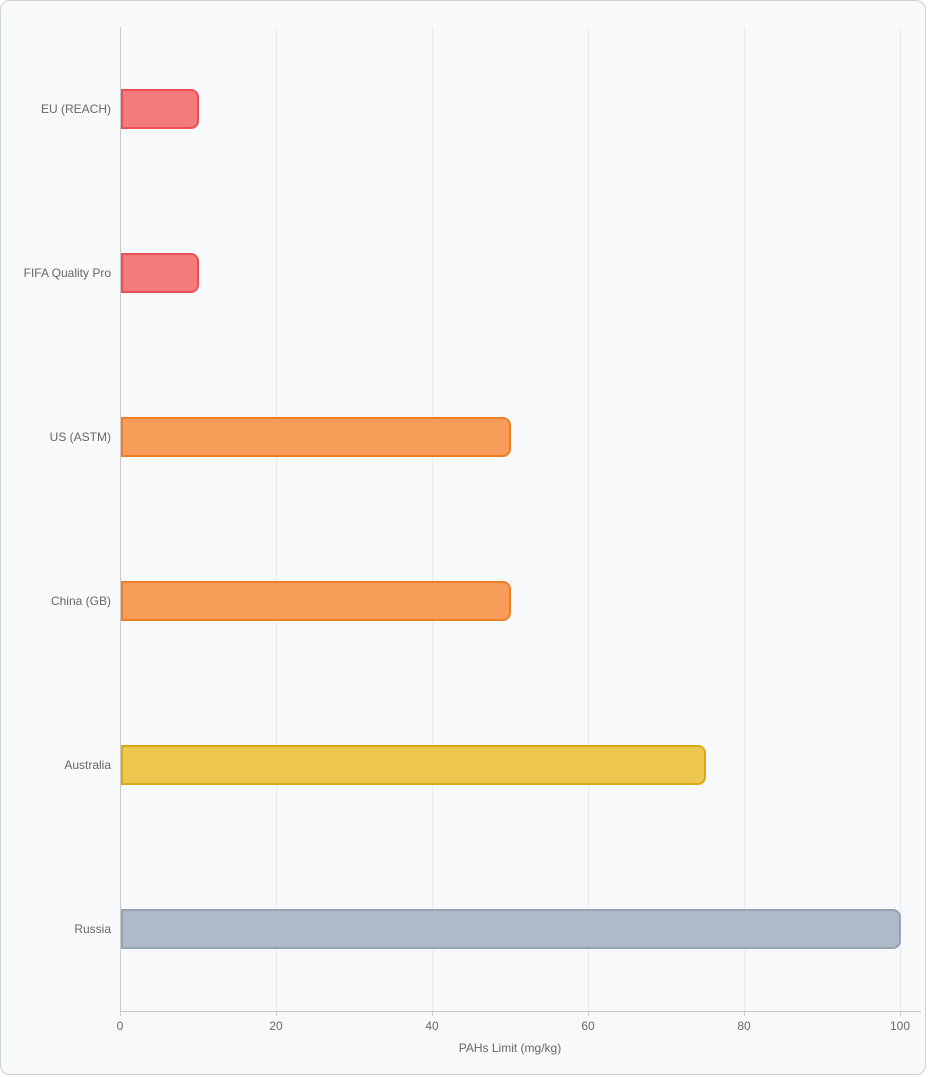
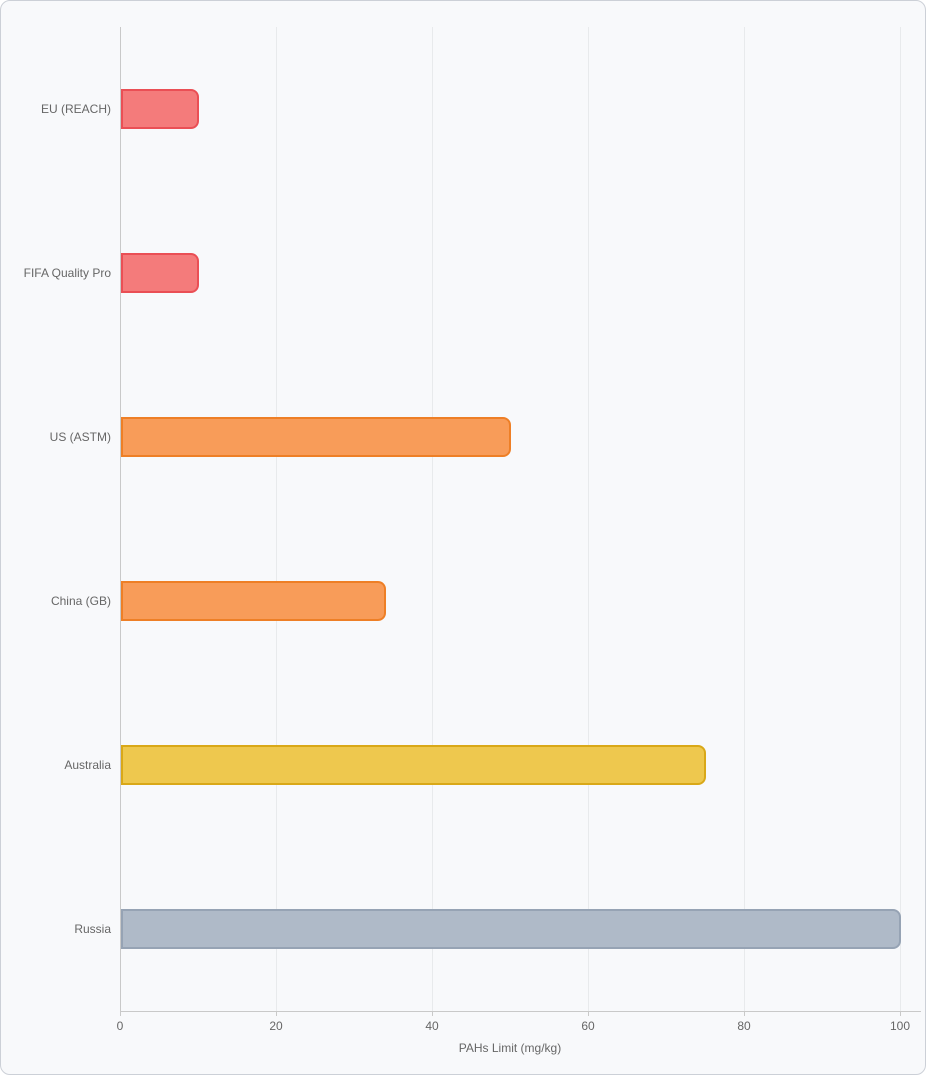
China (GB): 50 -> 34
